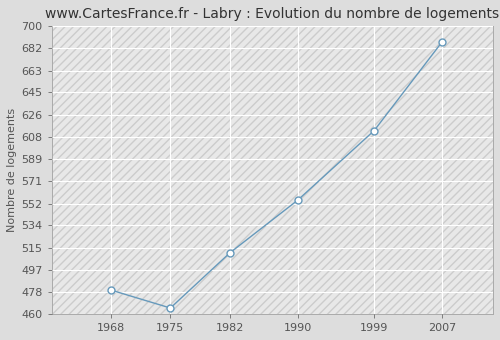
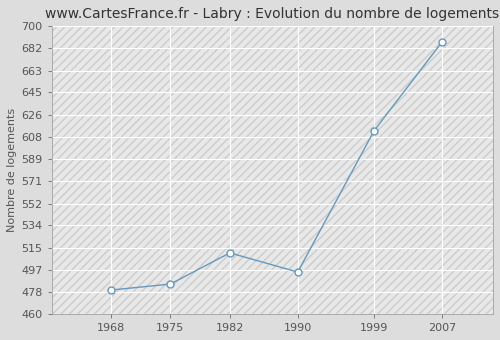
1975: 465 -> 485
1990: 555 -> 495
